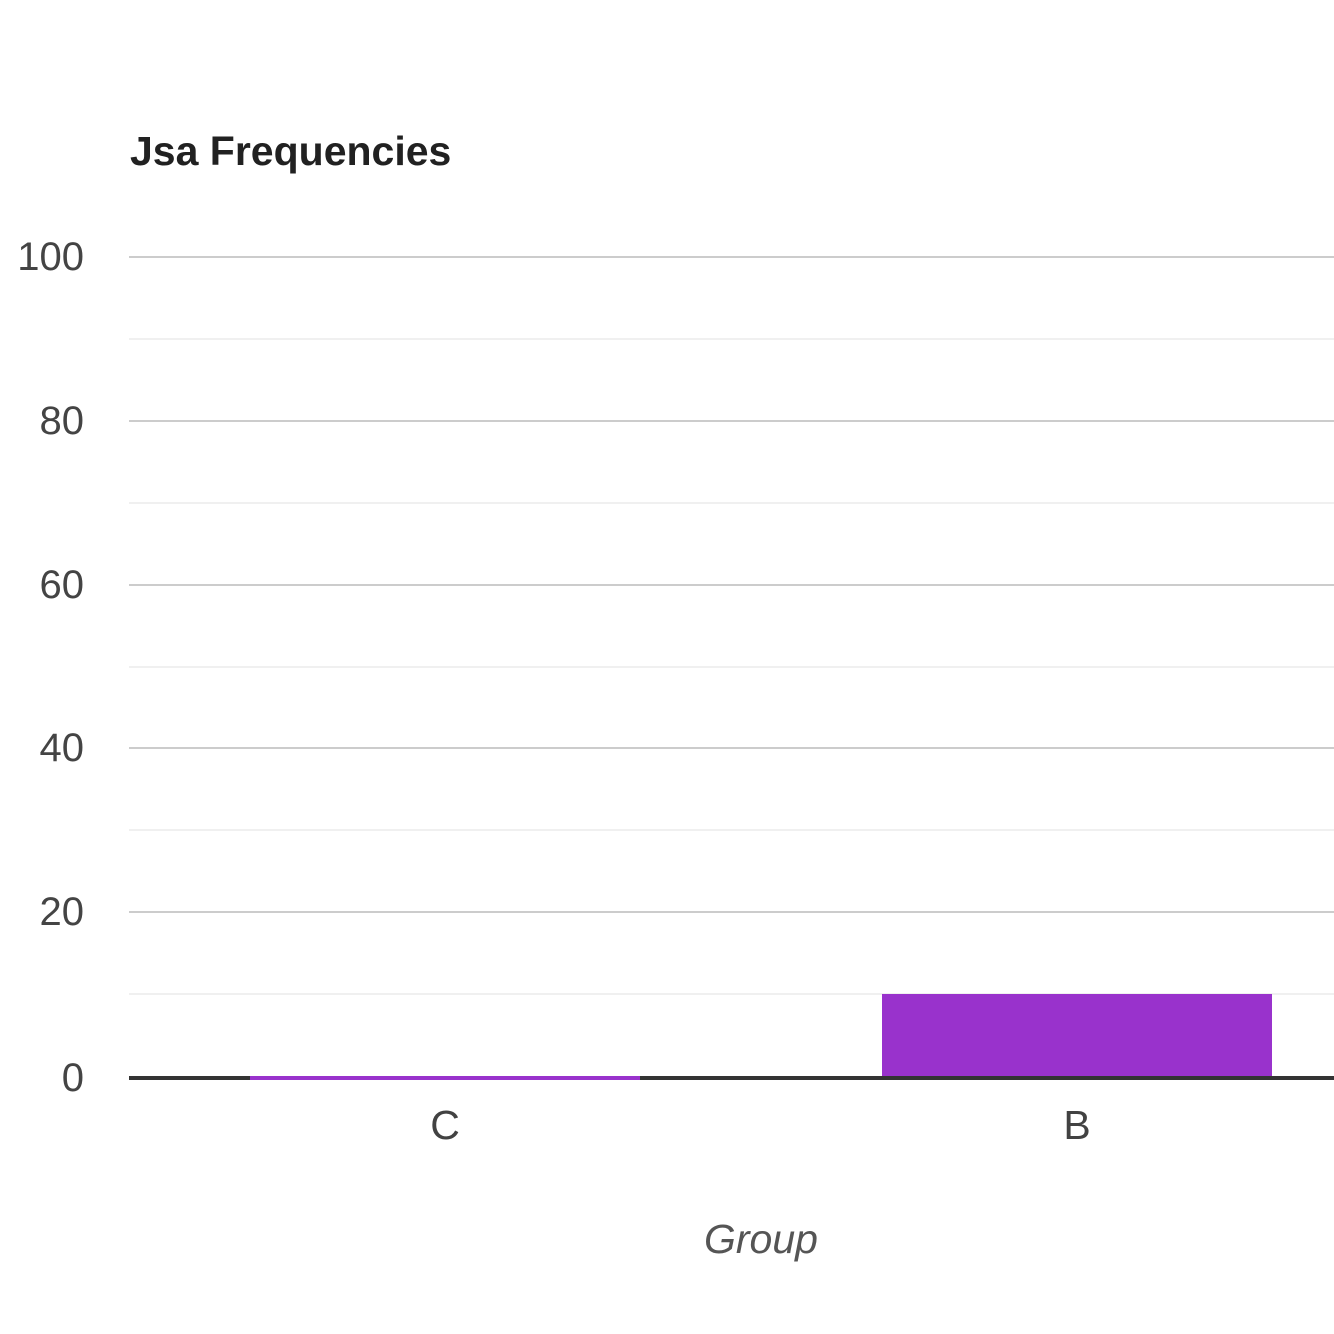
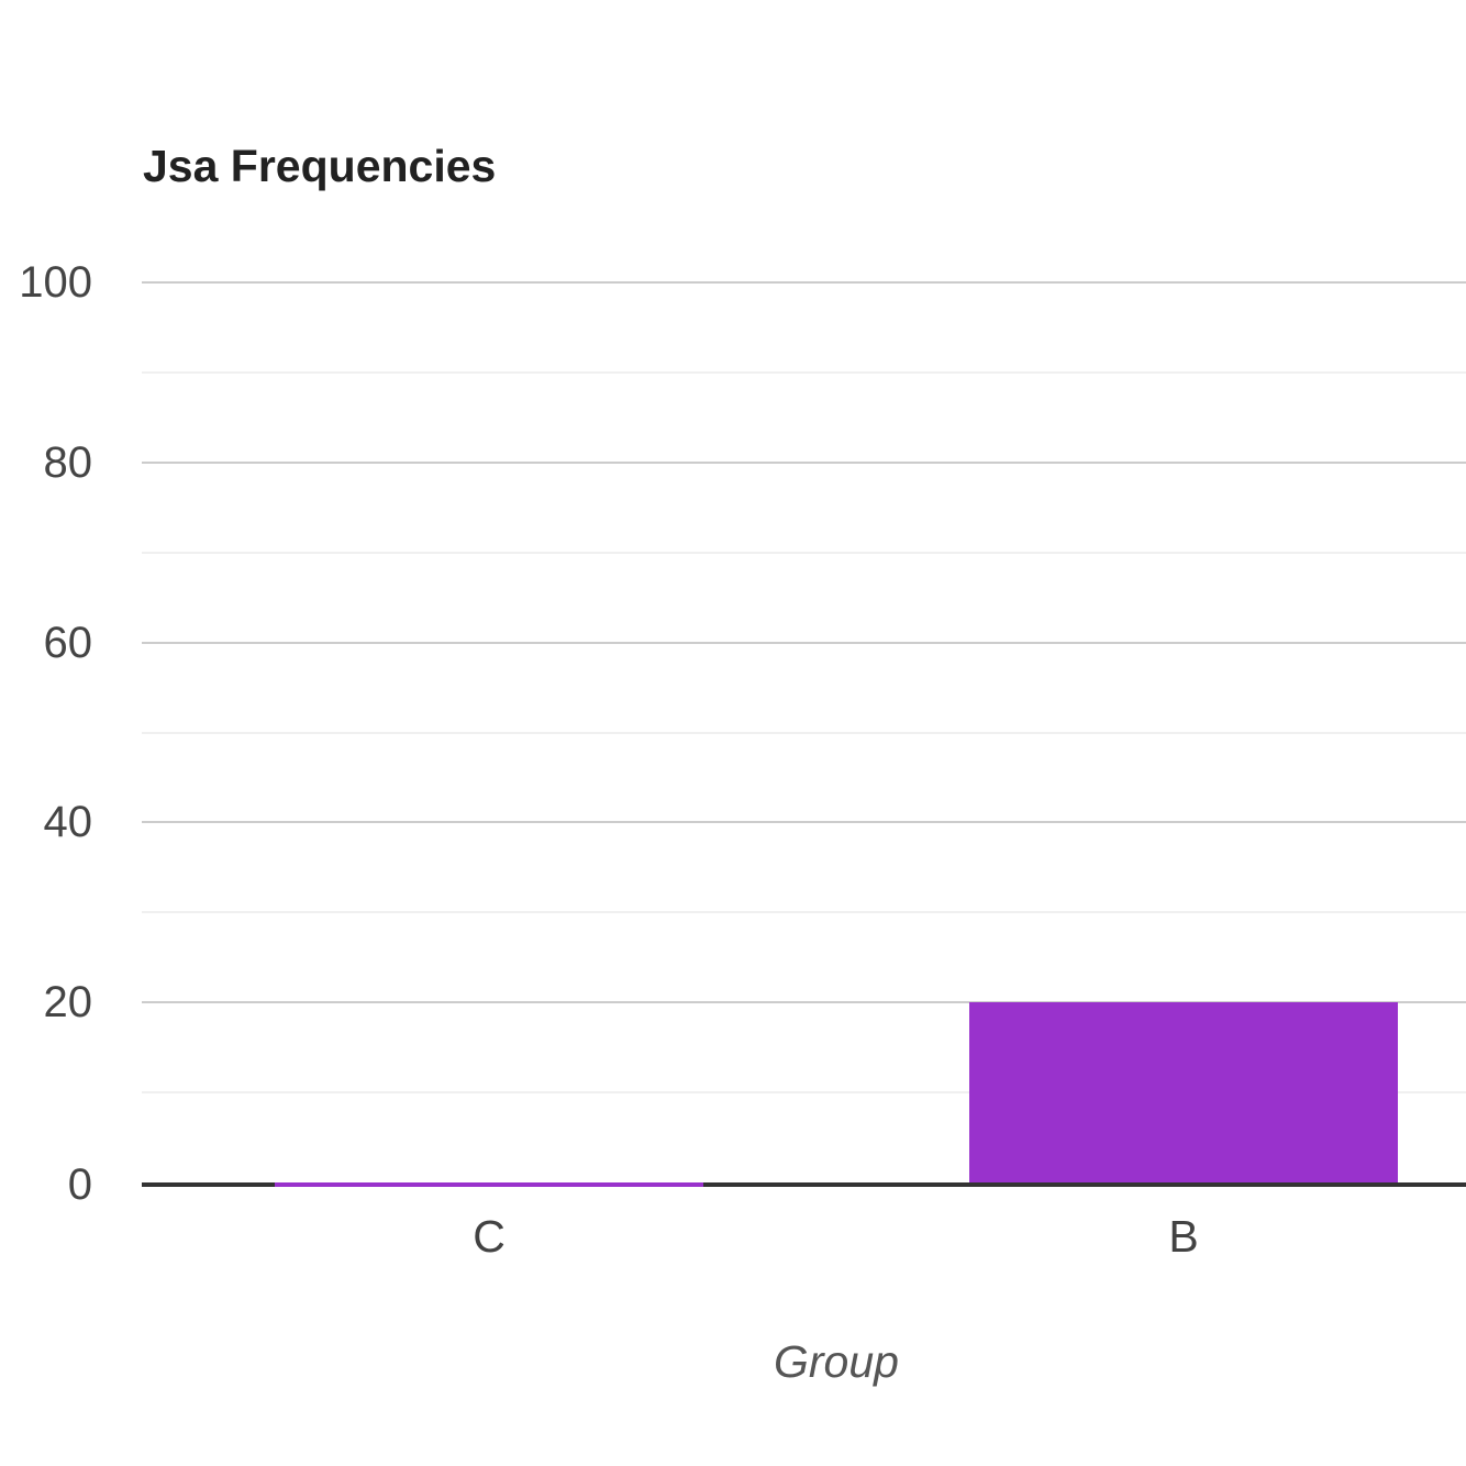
B: 10 -> 20
